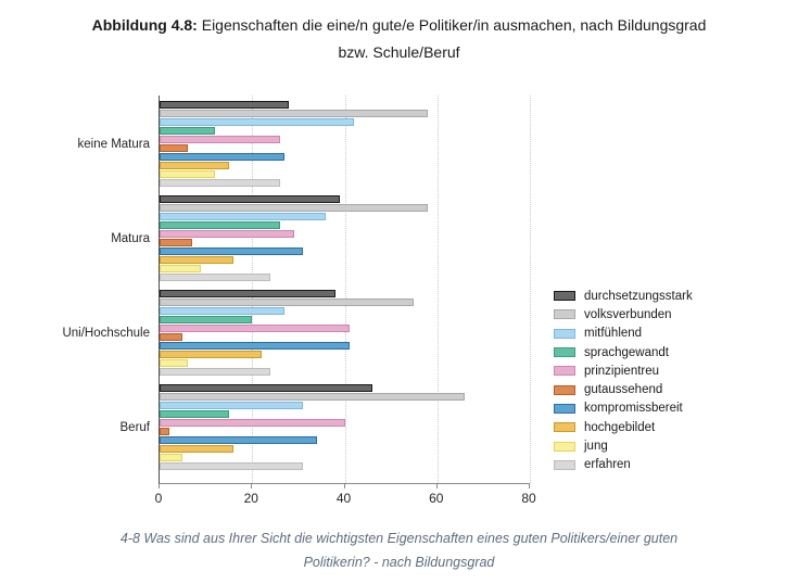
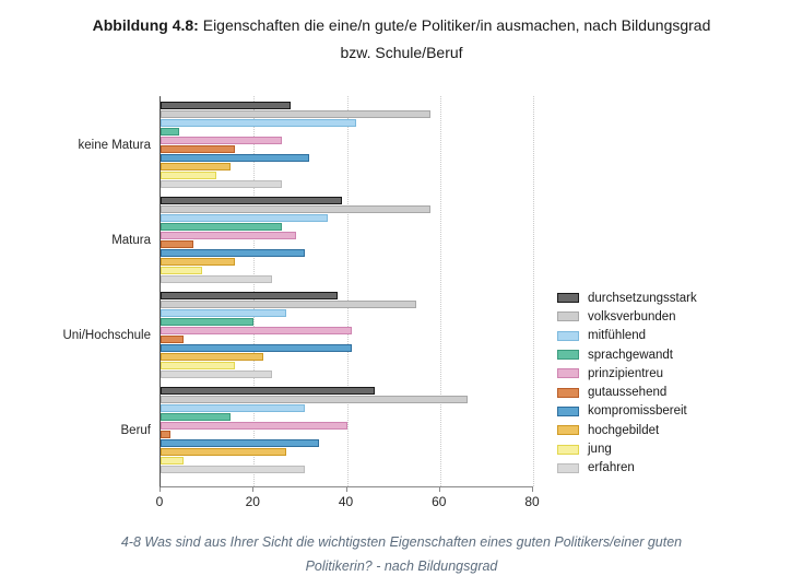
sprachgewandt/keine Matura: 12 -> 4
gutaussehend/keine Matura: 6 -> 16
kompromissbereit/keine Matura: 27 -> 32
jung/Uni/Hochschule: 6 -> 16
hochgebildet/Beruf: 16 -> 27
